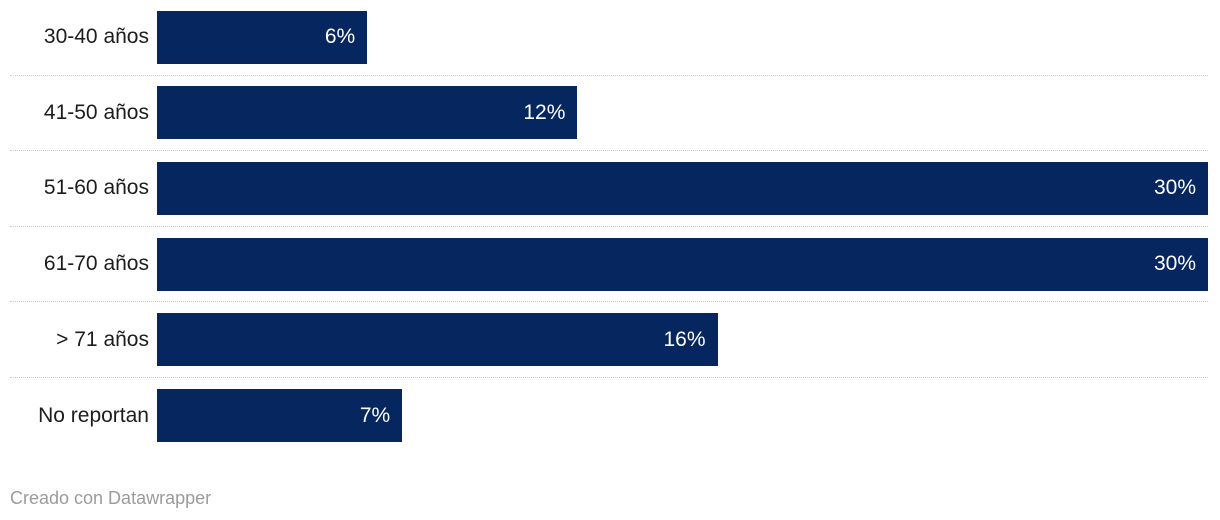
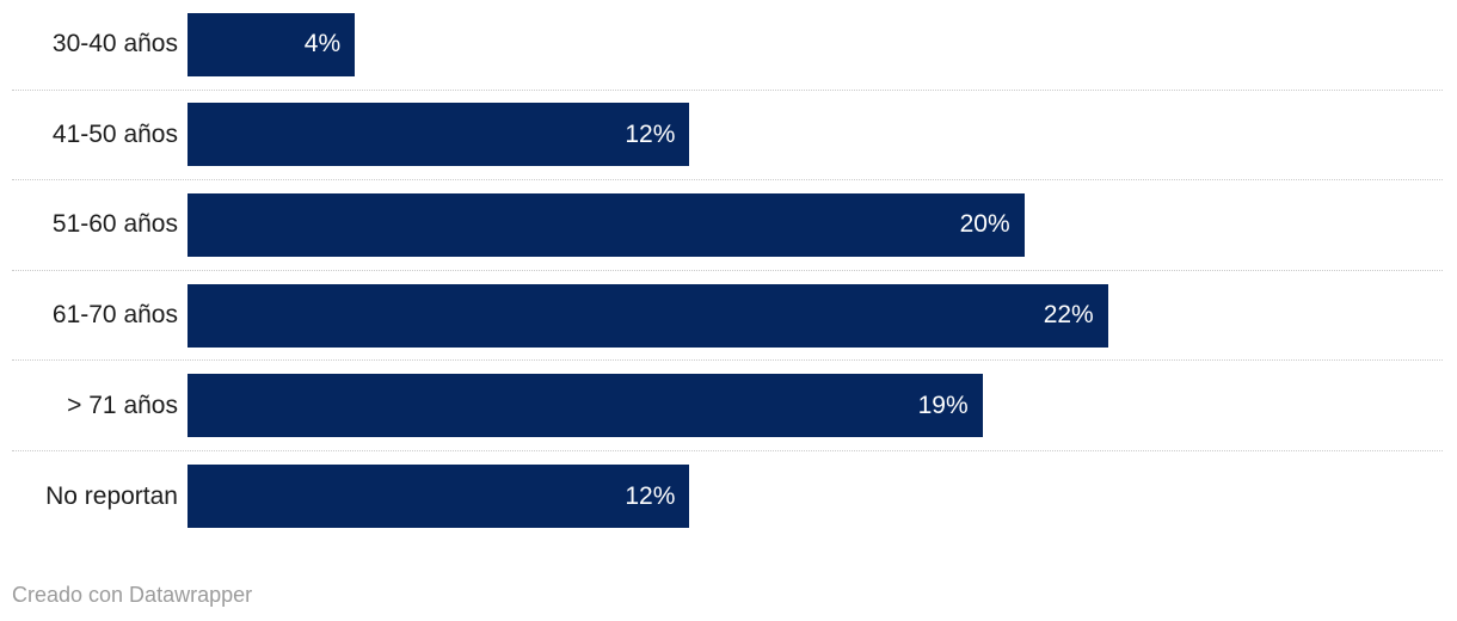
30-40 años: 6% -> 4%
51-60 años: 30% -> 20%
61-70 años: 30% -> 22%
> 71 años: 16% -> 19%
No reportan: 7% -> 12%
